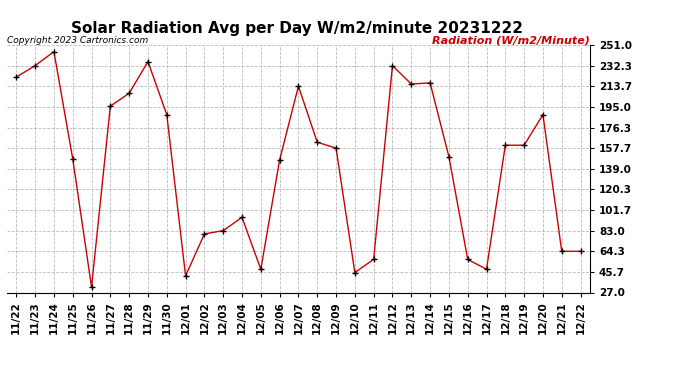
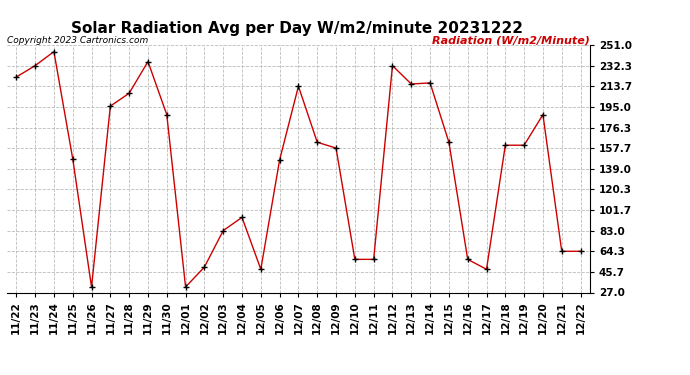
12/01: 42 -> 32
12/02: 80 -> 50
12/10: 45 -> 57
12/15: 150 -> 163
